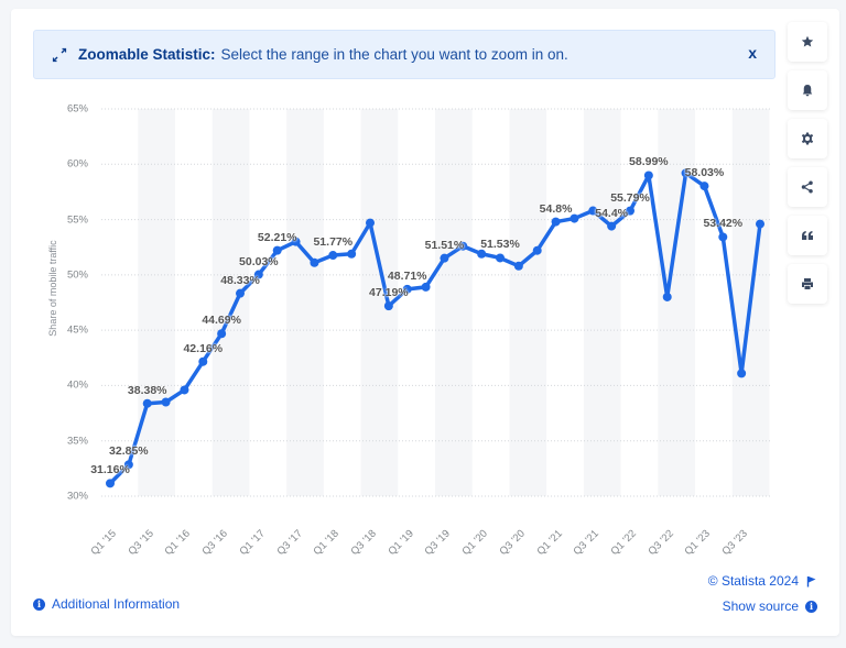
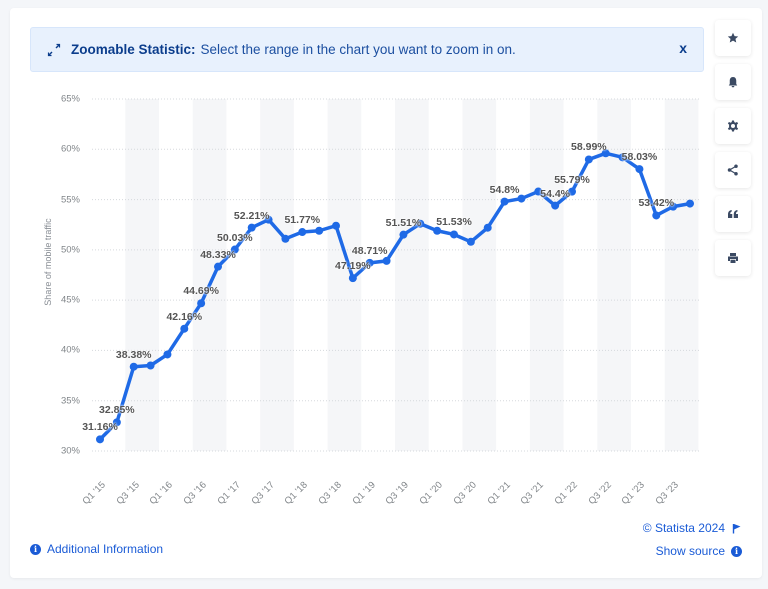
Q3 '18: 54.7% -> 52.4%
Q3 '22: 48.0% -> 59.6%
Q3 '23: 41.1% -> 54.3%
